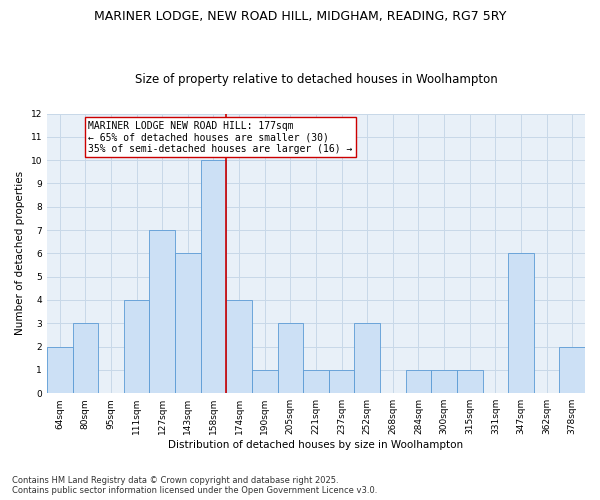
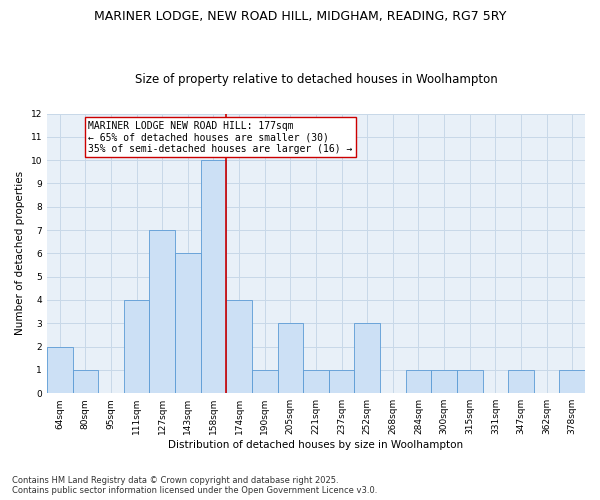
80sqm: 3 -> 1
347sqm: 6 -> 1
378sqm: 2 -> 1
